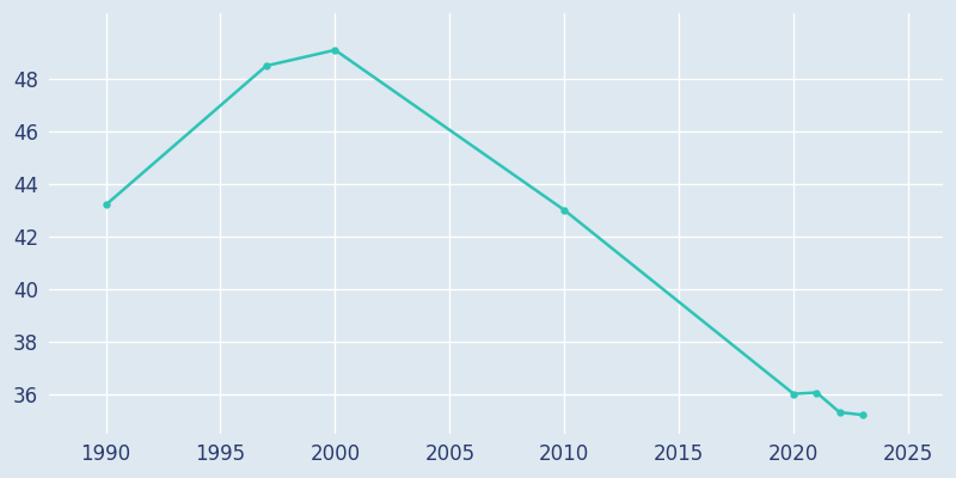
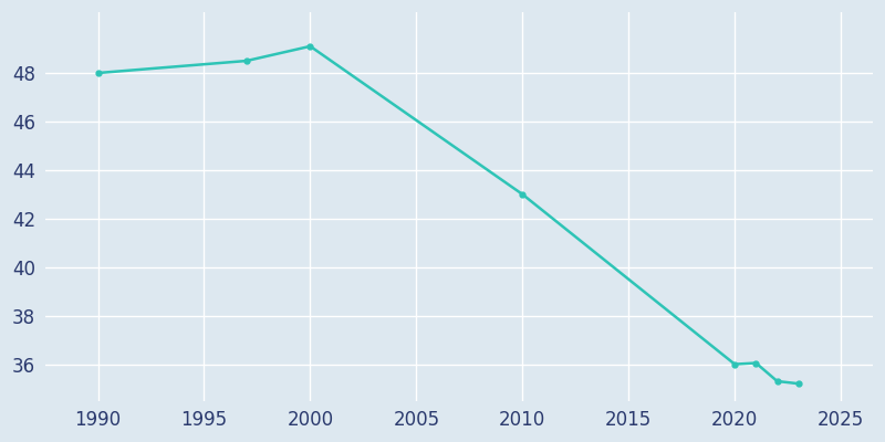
1990: 43.20 -> 48.00
